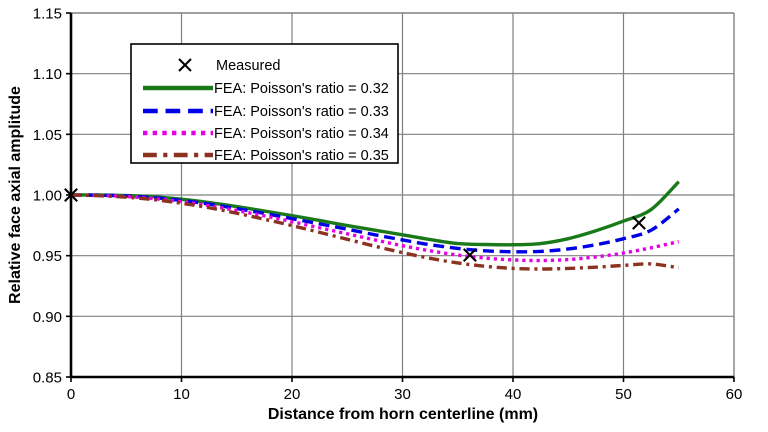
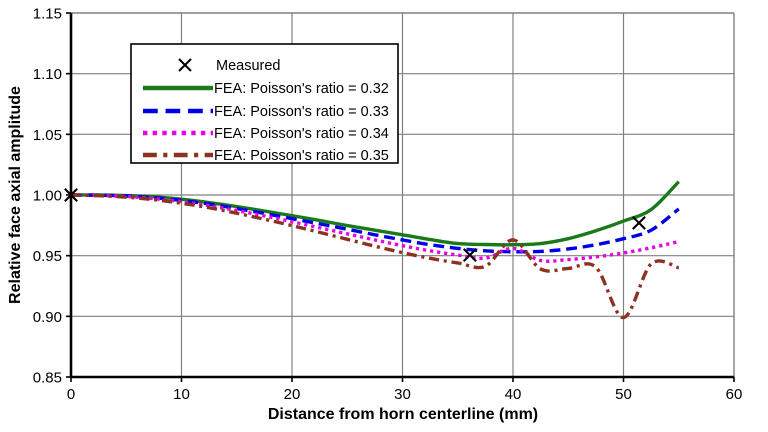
FEA: Poisson's ratio = 0.34/40: 0.947 -> 0.956
FEA: Poisson's ratio = 0.35/40: 0.940 -> 0.963
FEA: Poisson's ratio = 0.35/50: 0.942 -> 0.899
